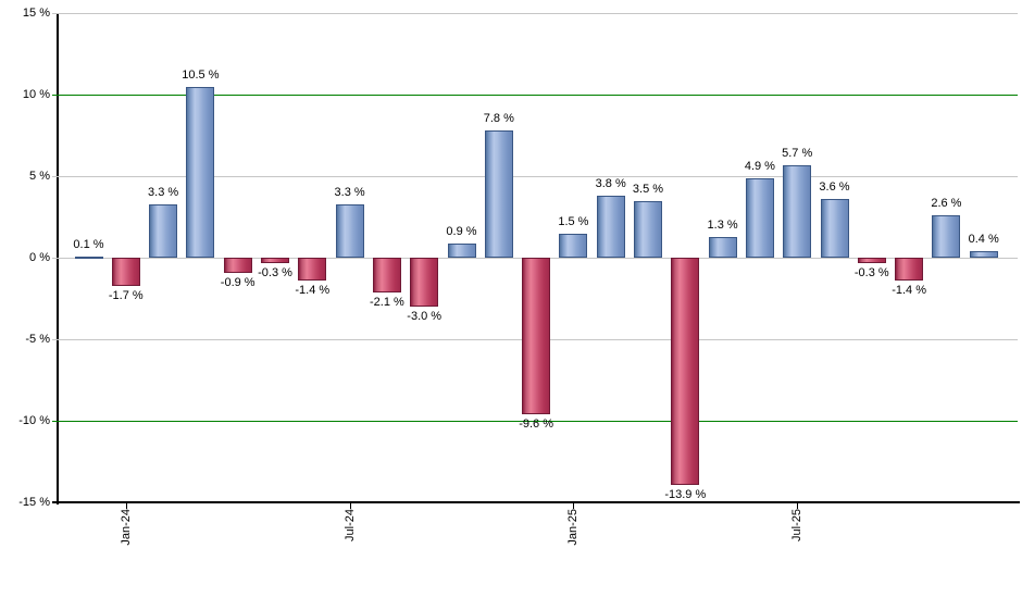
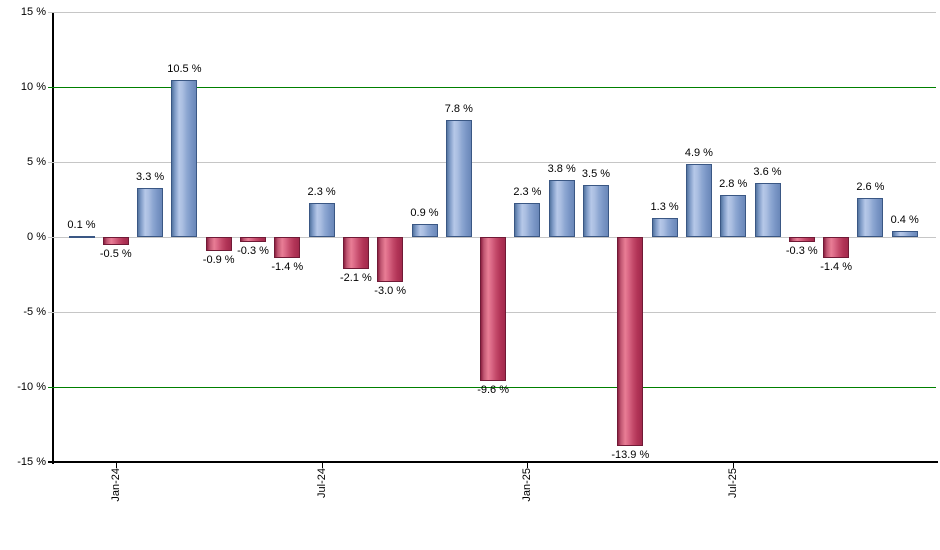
Jan-24: -1.7 -> -0.5
Jul-24: 3.3 -> 2.3
Jan-25: 1.5 -> 2.3
Jul-25: 5.7 -> 2.8
